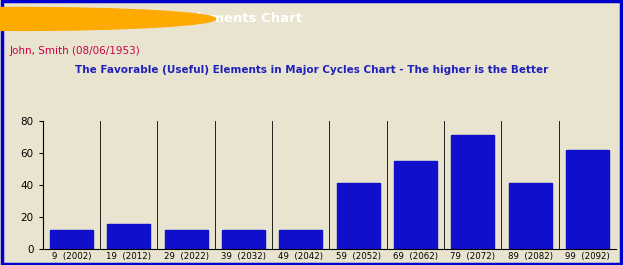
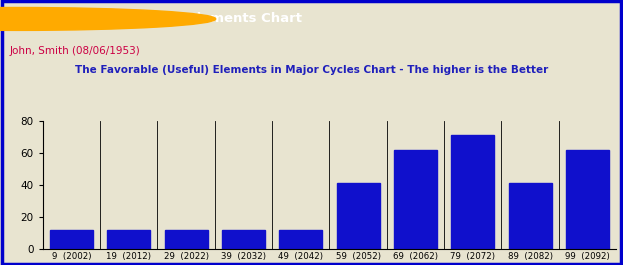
19 (2012): 16 -> 12
69 (2062): 55 -> 62
